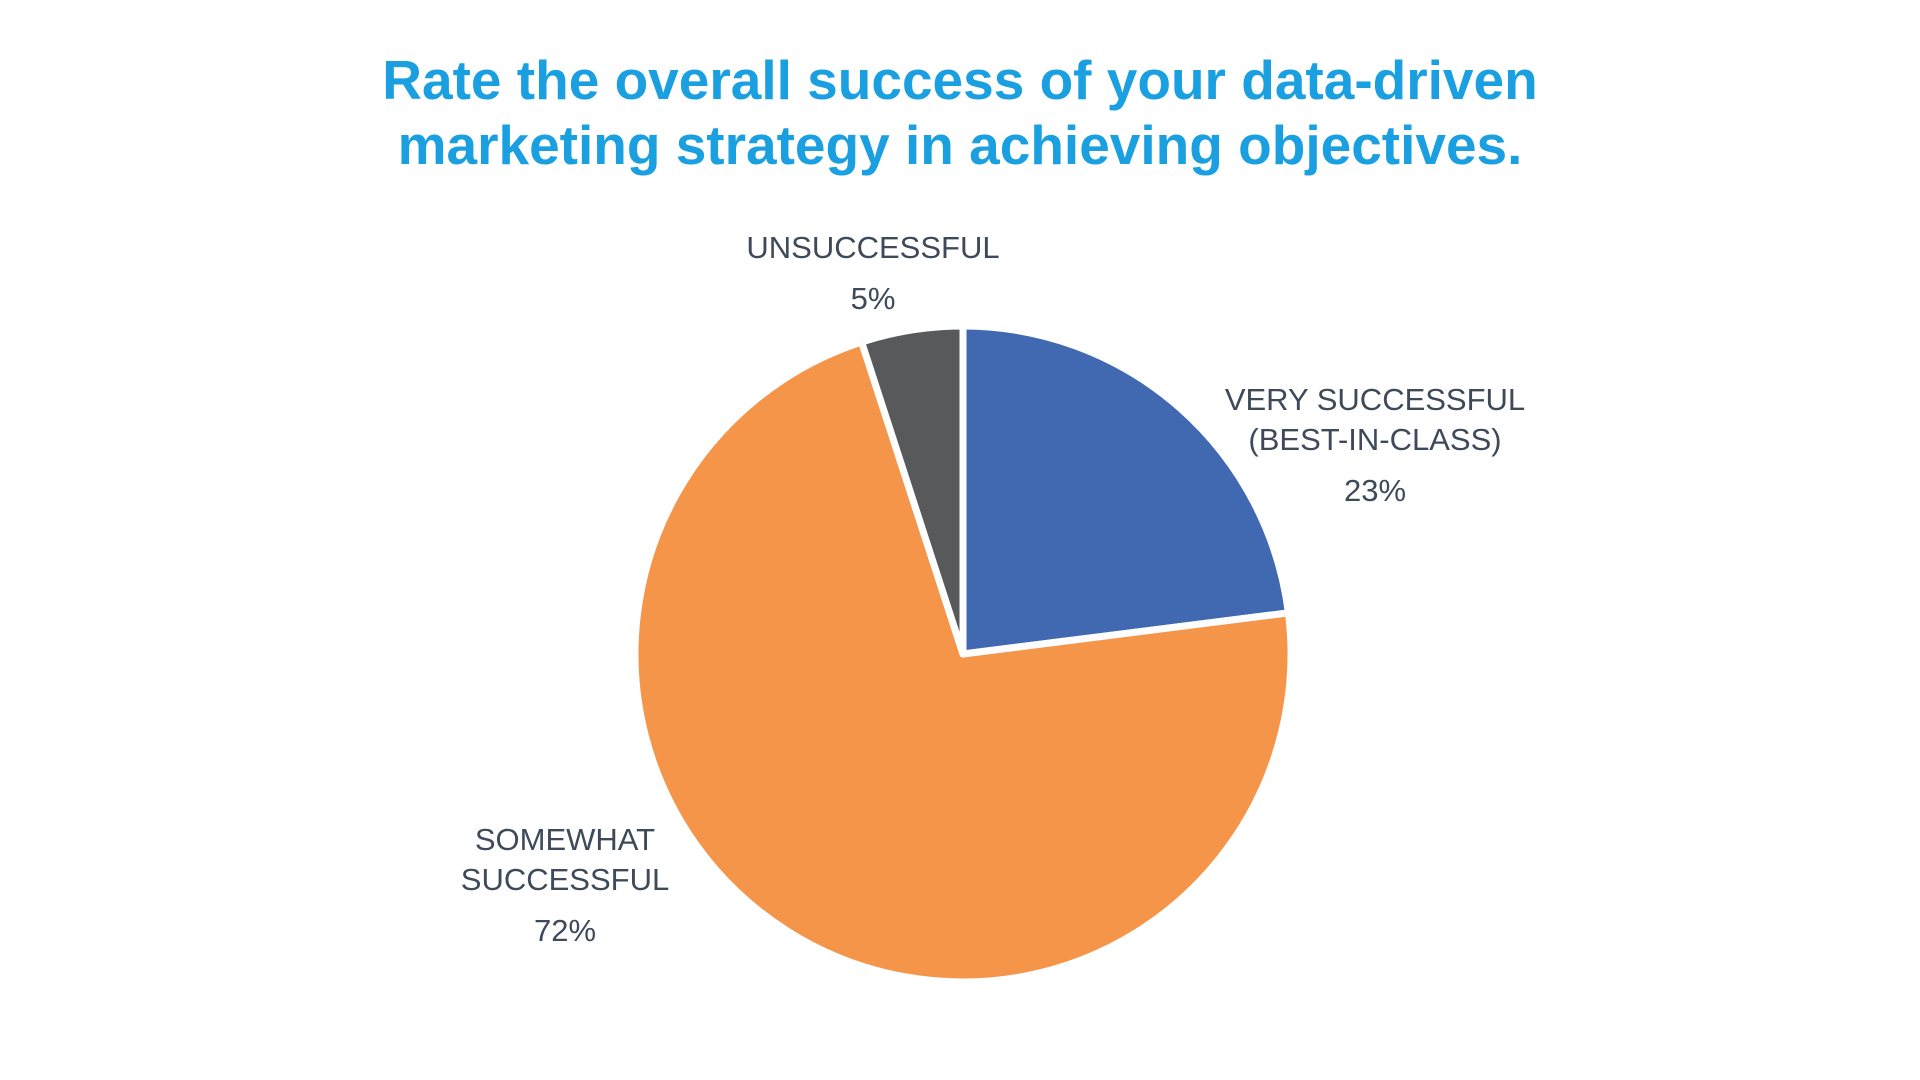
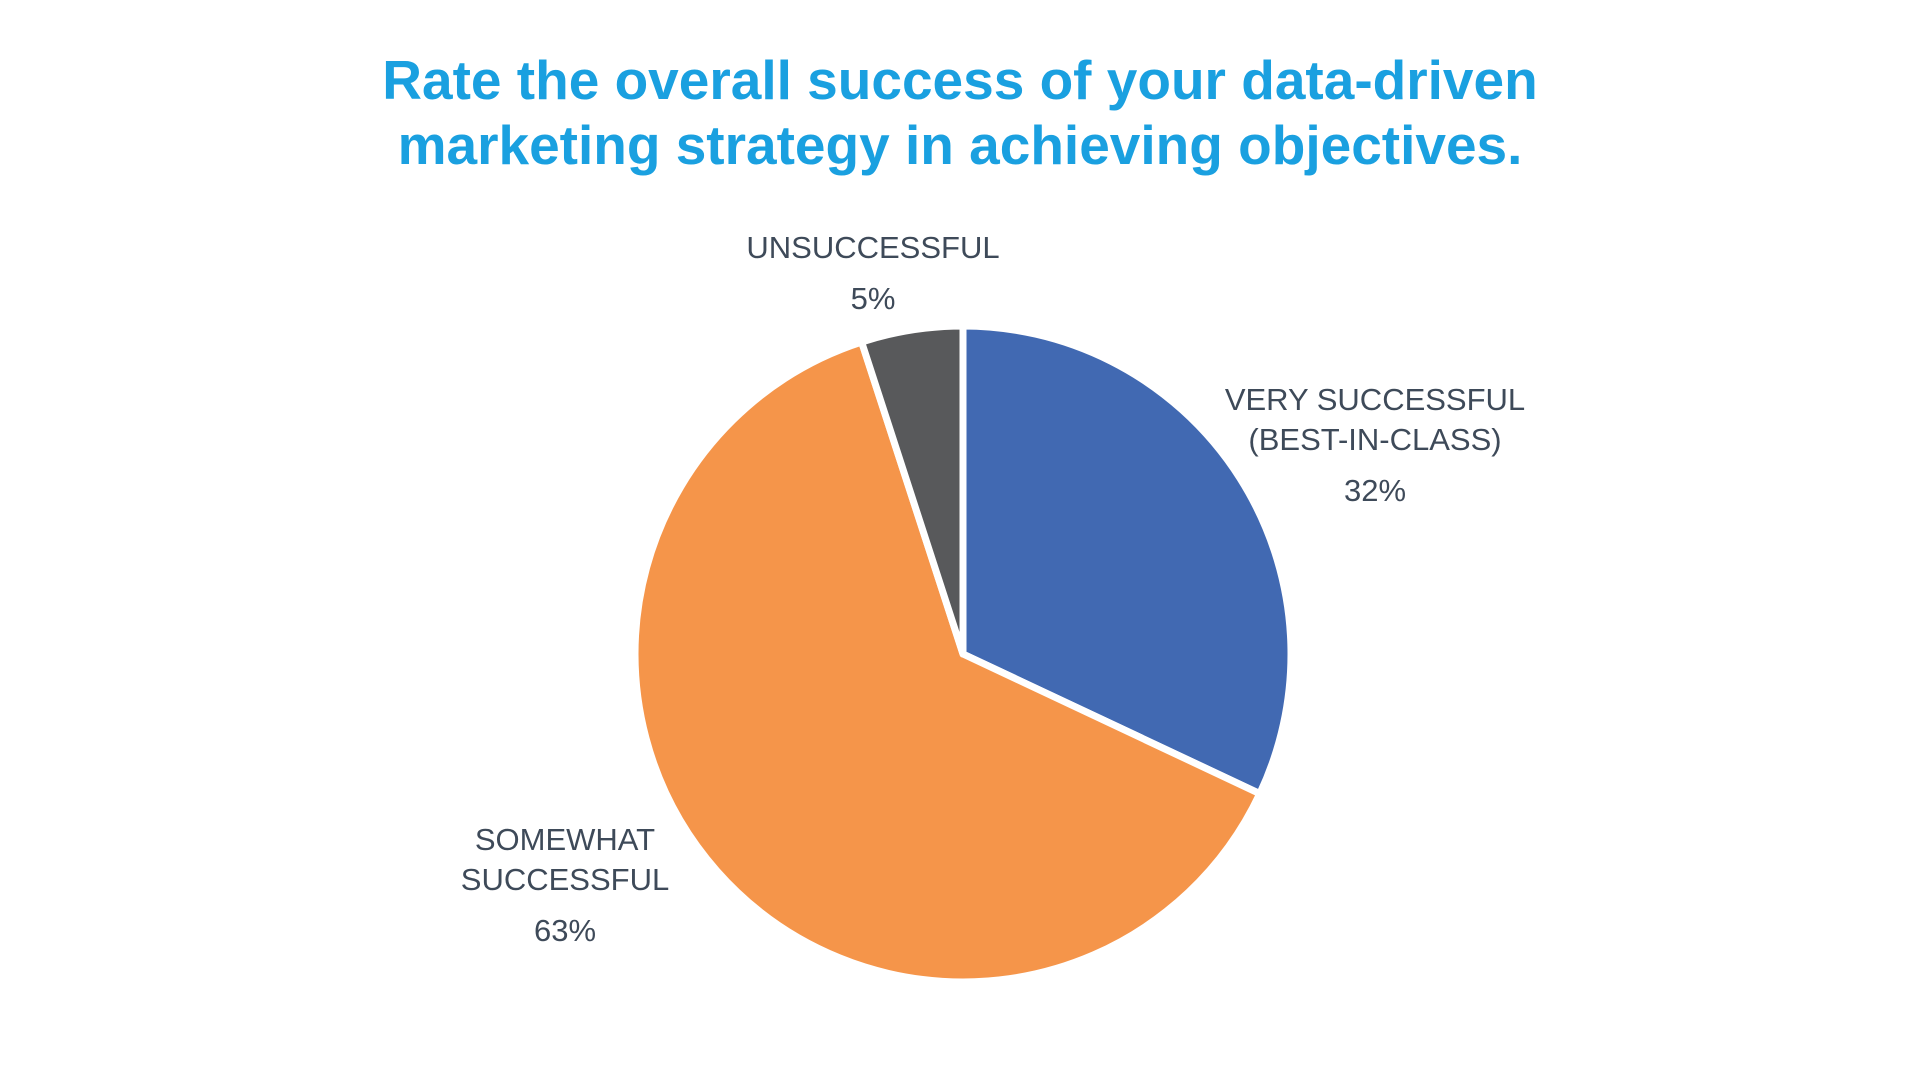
VERY SUCCESSFUL (BEST-IN-CLASS): 23% -> 32%
SOMEWHAT SUCCESSFUL: 72% -> 63%
